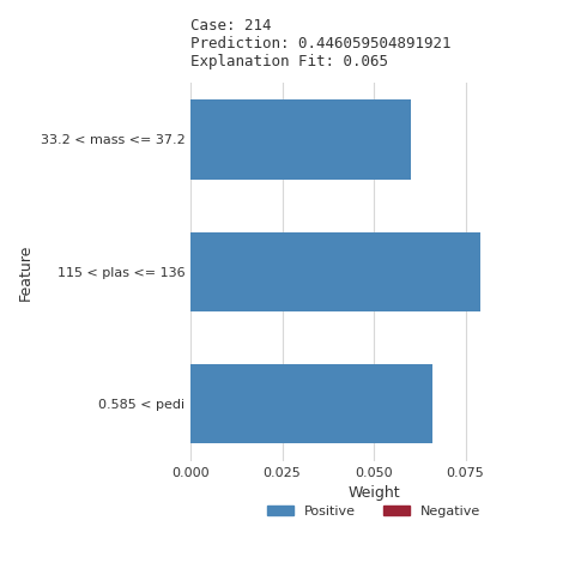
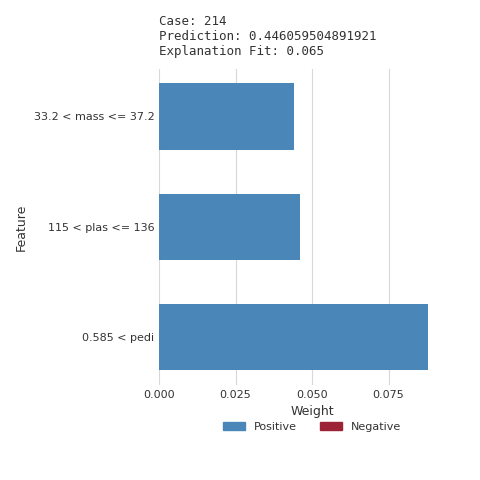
33.2 < mass <= 37.2: 0.060 -> 0.044
115 < plas <= 136: 0.079 -> 0.046
0.585 < pedi: 0.066 -> 0.088
